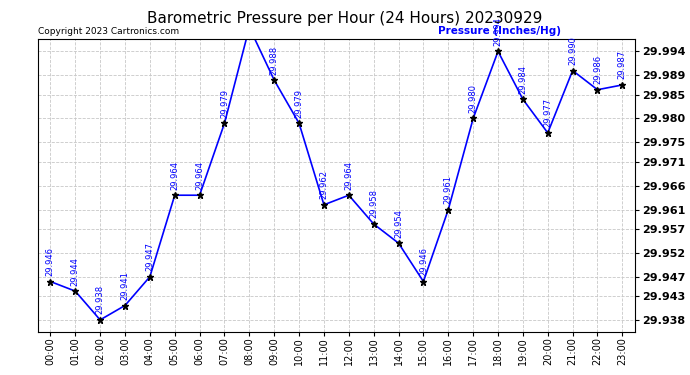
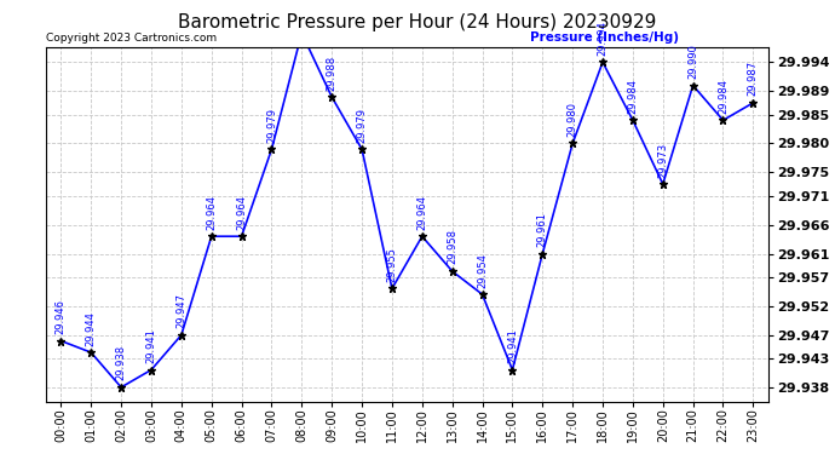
11:00: 29.962 -> 29.955
15:00: 29.946 -> 29.941
20:00: 29.977 -> 29.973
22:00: 29.986 -> 29.984
